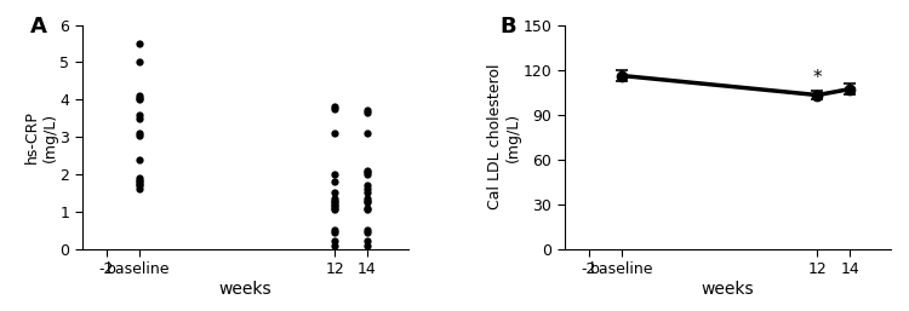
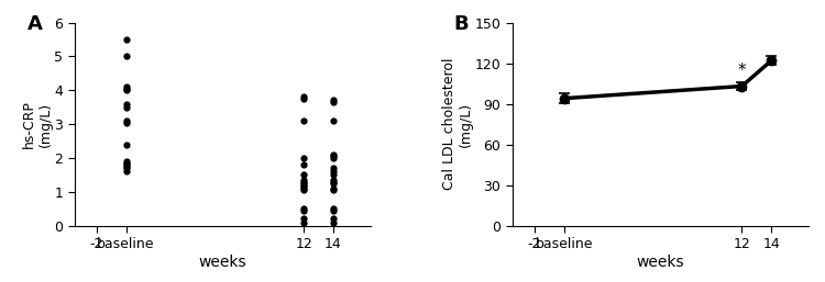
baseline: 116 -> 94
14: 107 -> 122
